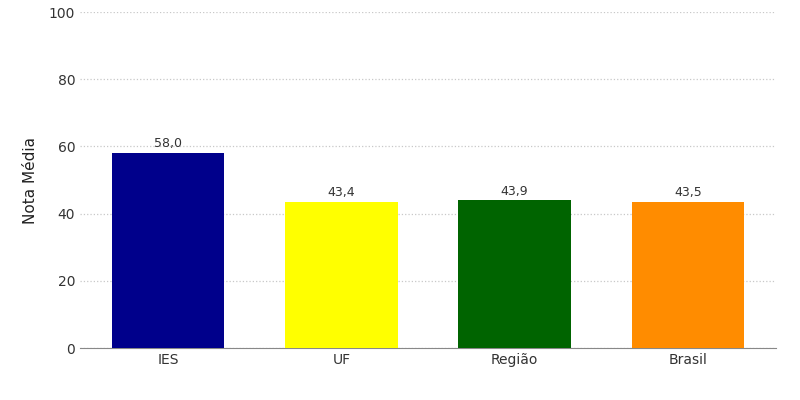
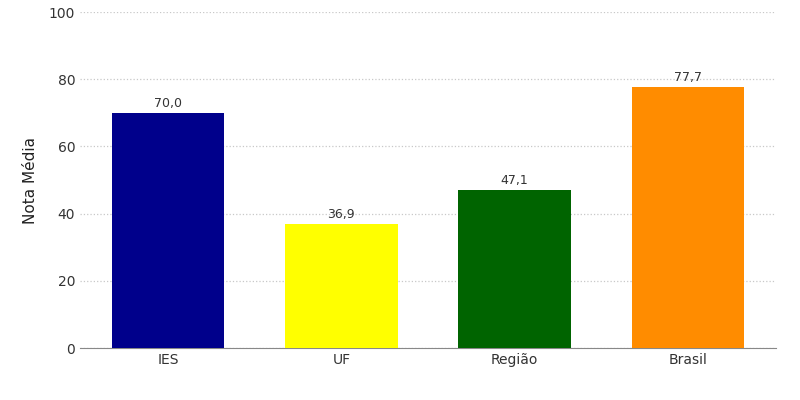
IES: 58,0 -> 70,0
UF: 43,4 -> 36,9
Região: 43,9 -> 47,1
Brasil: 43,5 -> 77,7
